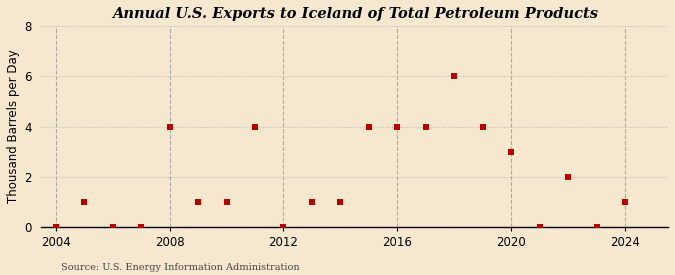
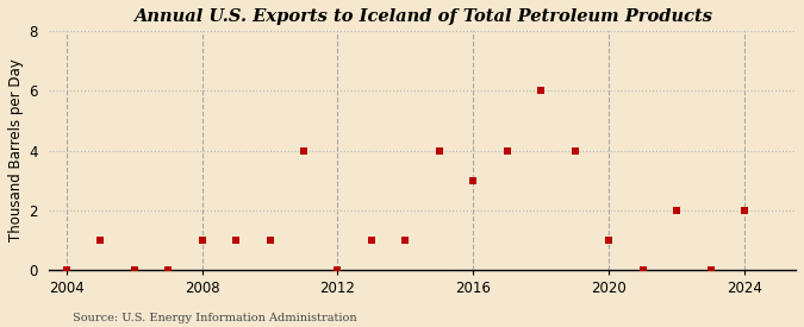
2008: 4 -> 1
2016: 4 -> 3
2020: 3 -> 1
2024: 1 -> 2
